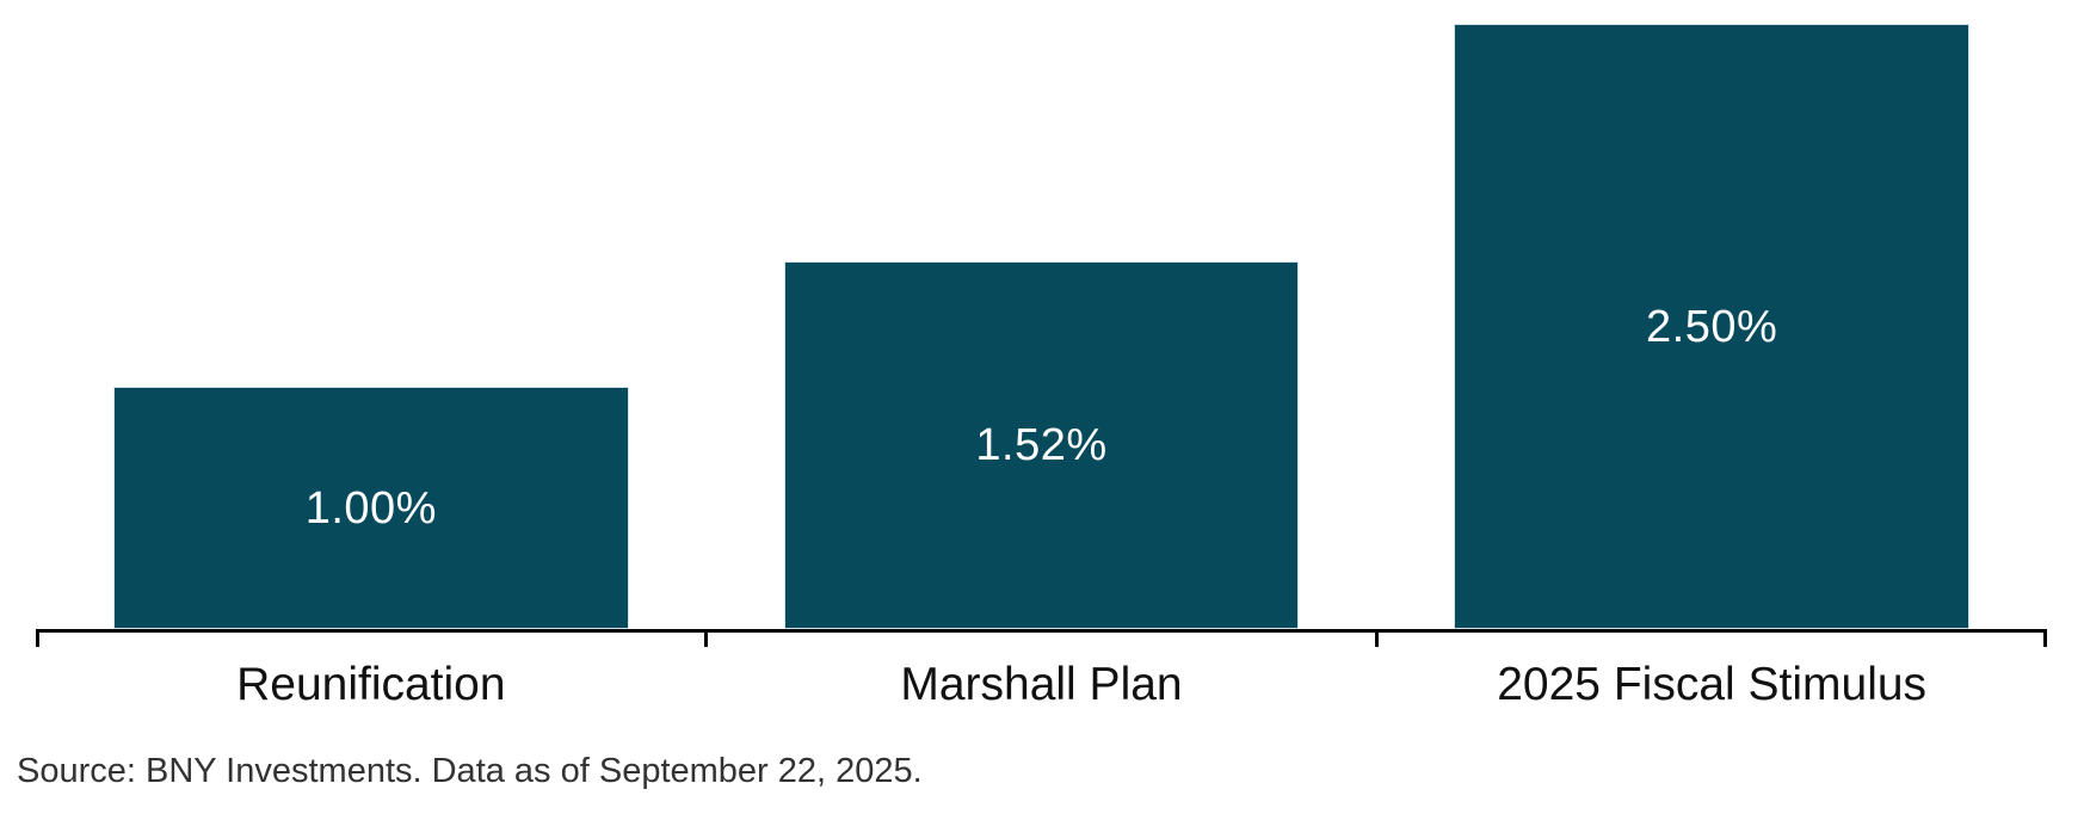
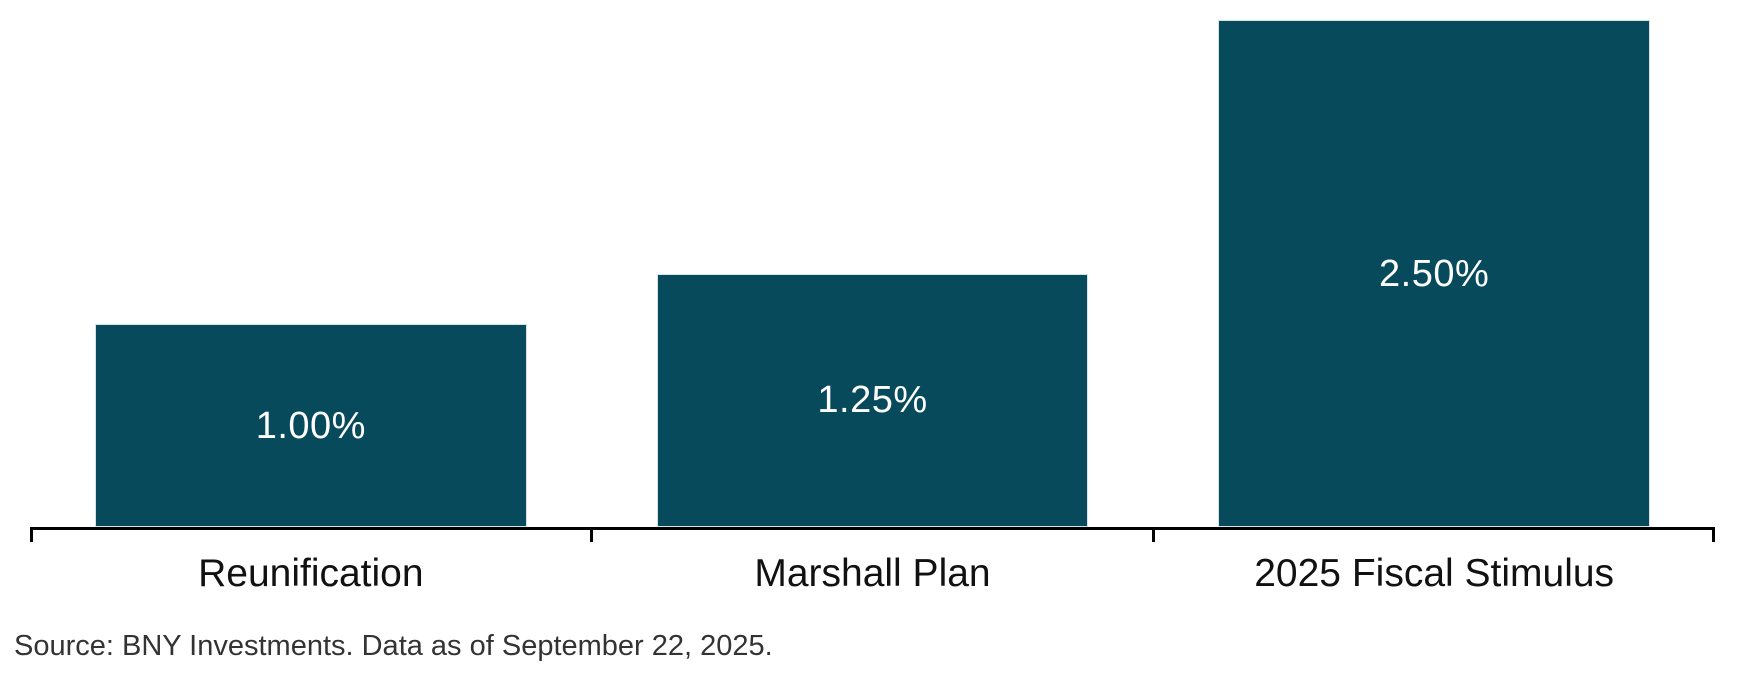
Marshall Plan: 1.52% -> 1.25%
